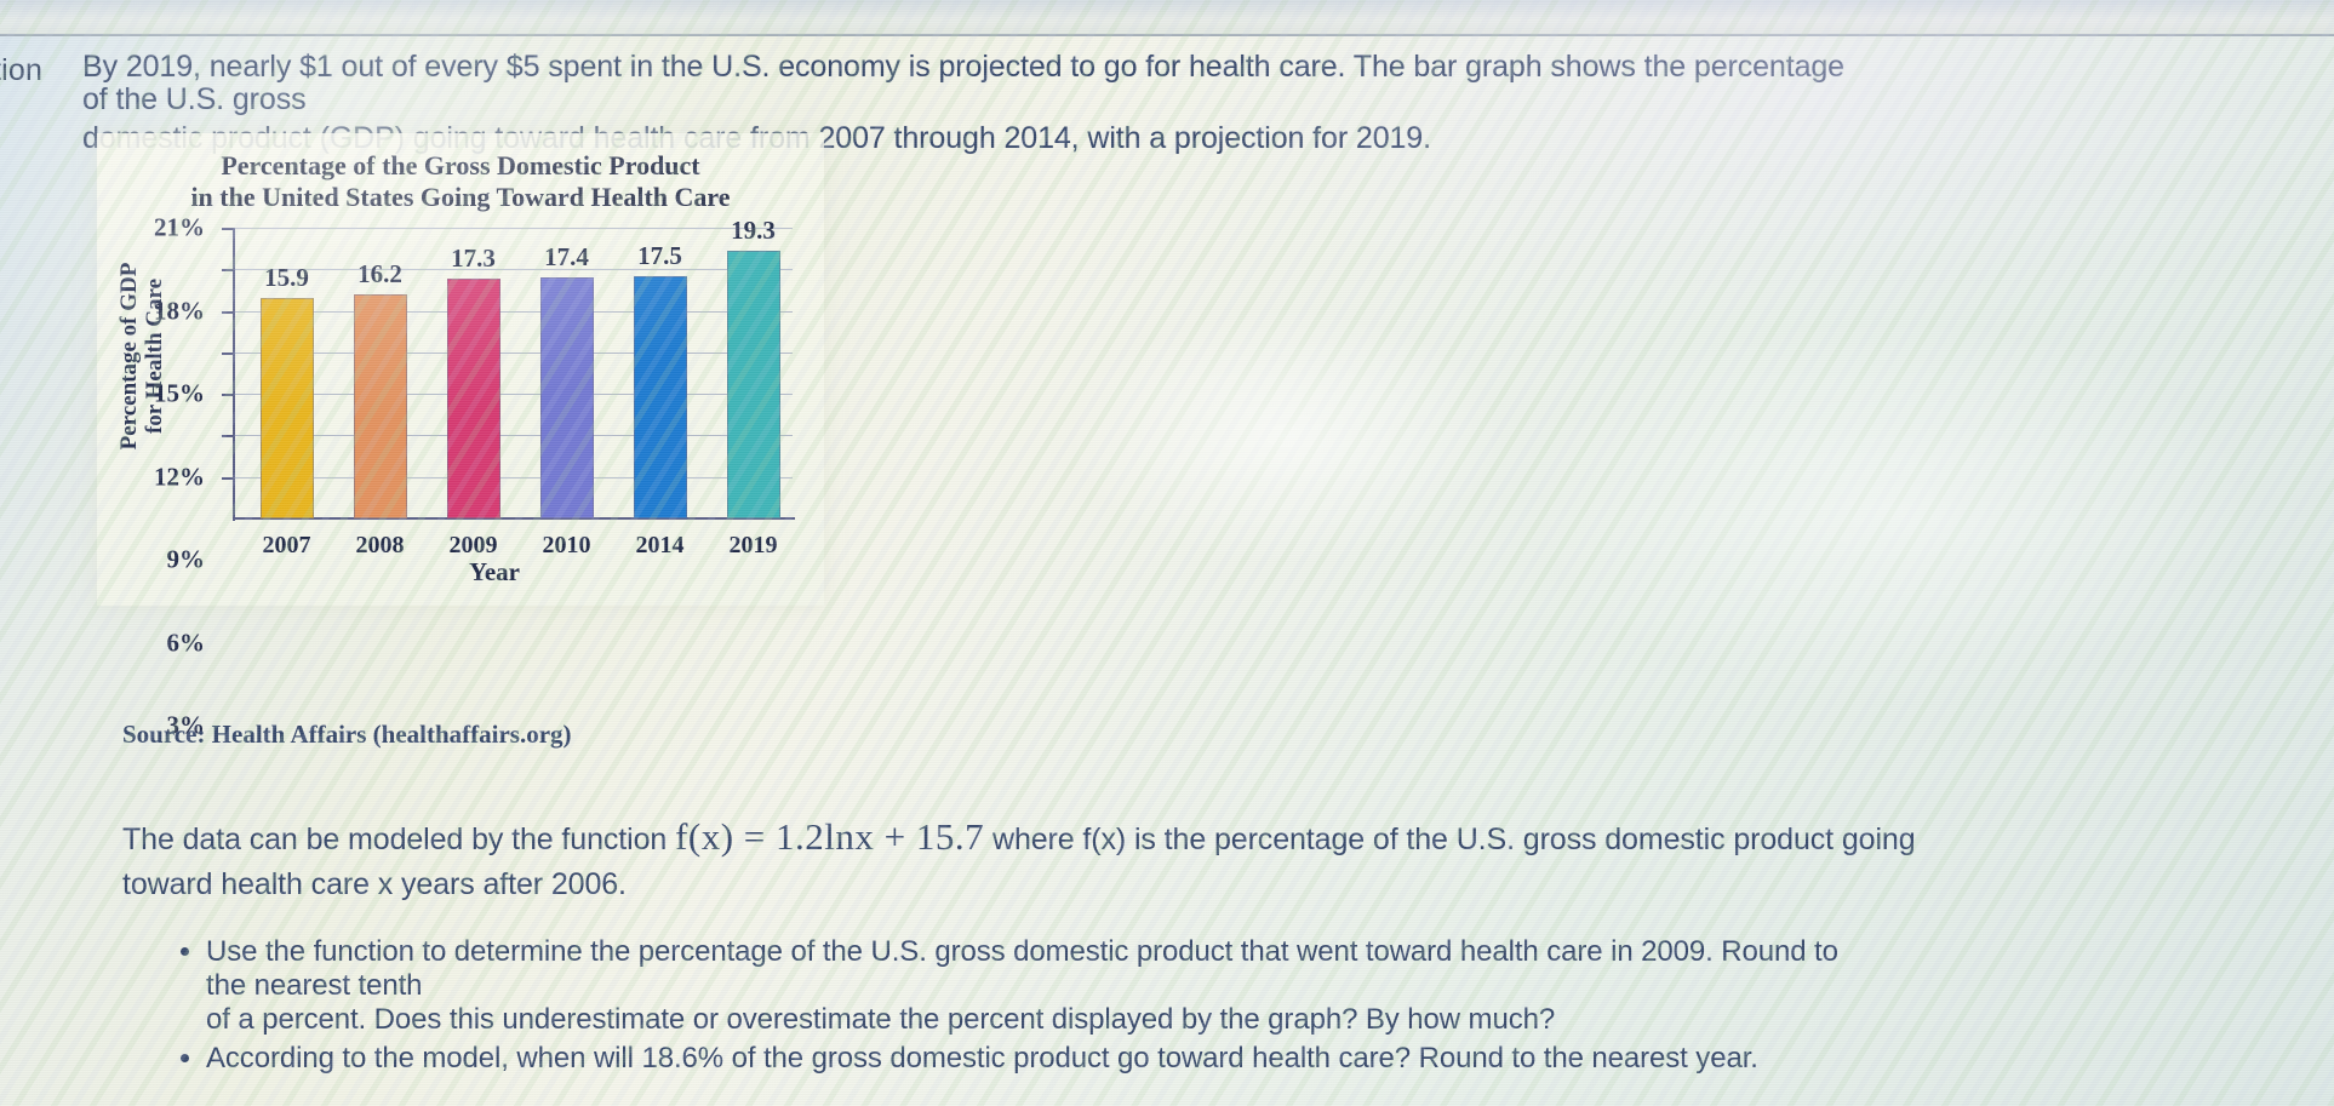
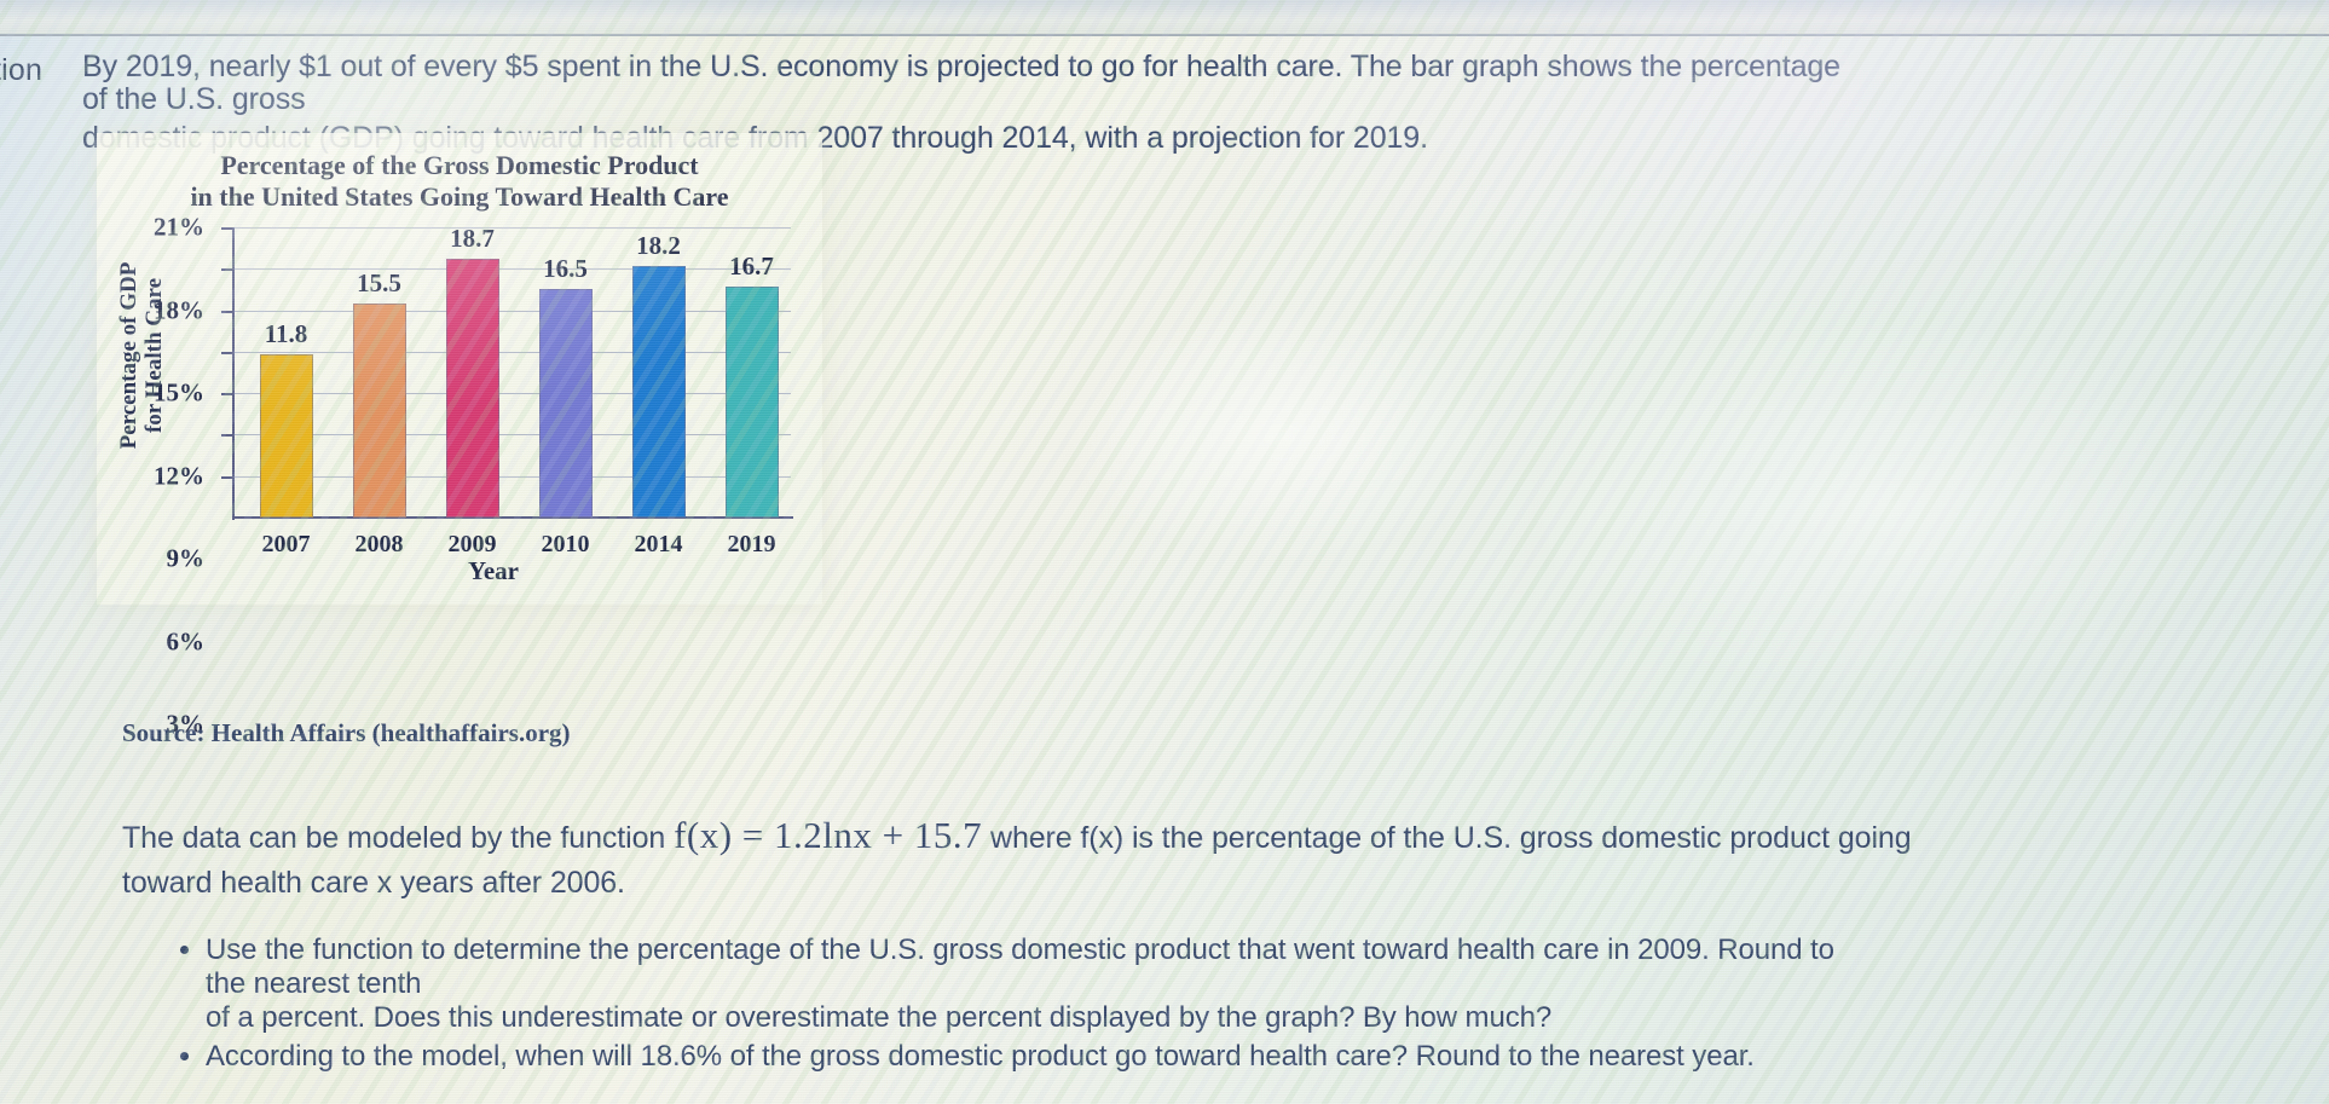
2007: 15.9 -> 11.8
2008: 16.2 -> 15.5
2009: 17.3 -> 18.7
2010: 17.4 -> 16.5
2014: 17.5 -> 18.2
2019: 19.3 -> 16.7
